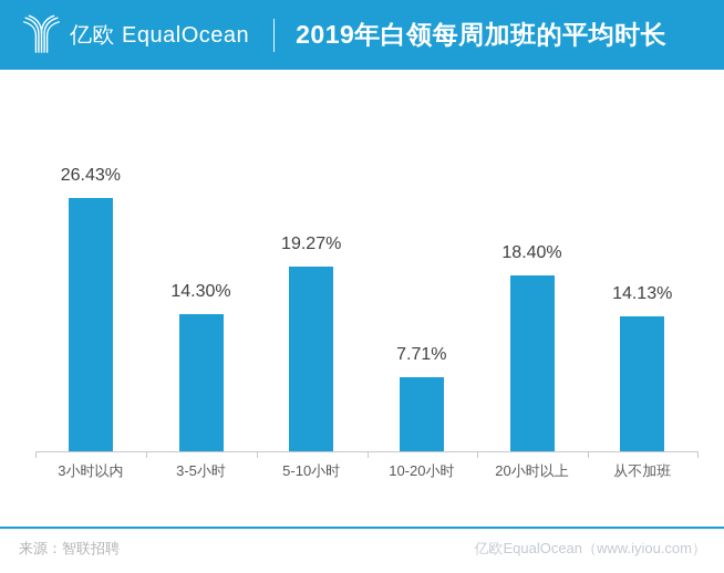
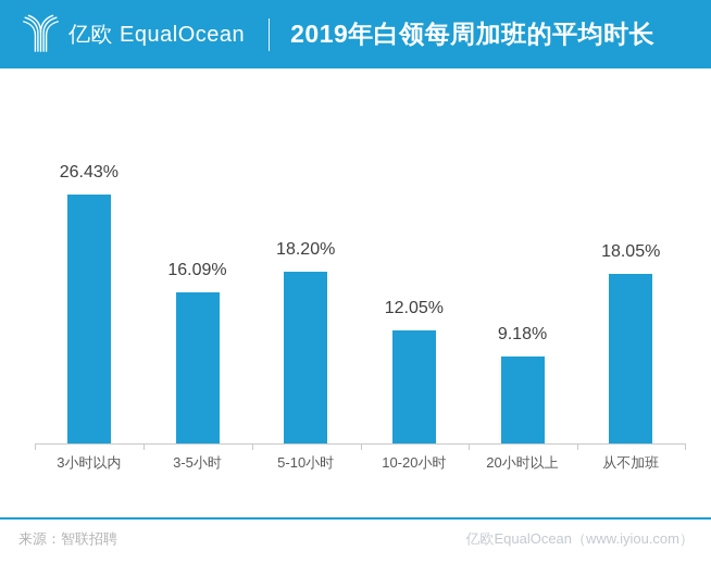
3-5小时: 14.30% -> 16.09%
5-10小时: 19.27% -> 18.20%
10-20小时: 7.71% -> 12.05%
20小时以上: 18.40% -> 9.18%
从不加班: 14.13% -> 18.05%
